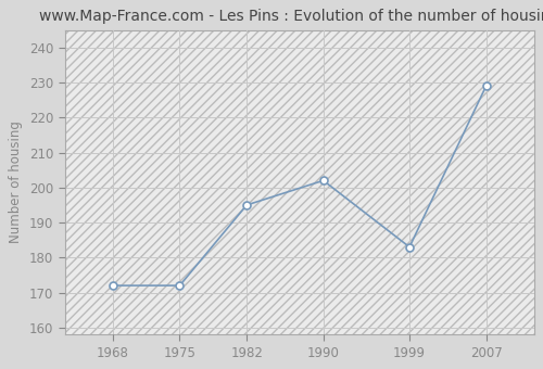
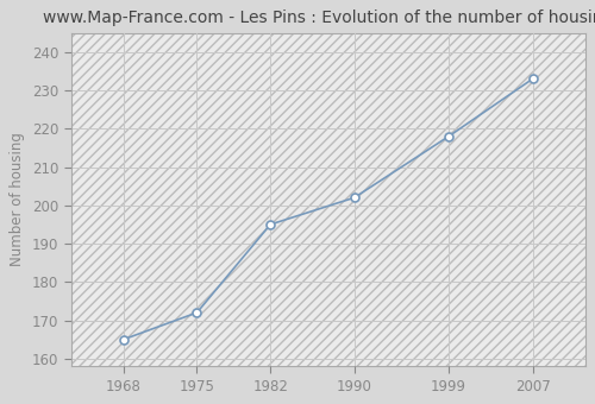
1968: 172 -> 165
1999: 183 -> 218
2007: 229 -> 233
